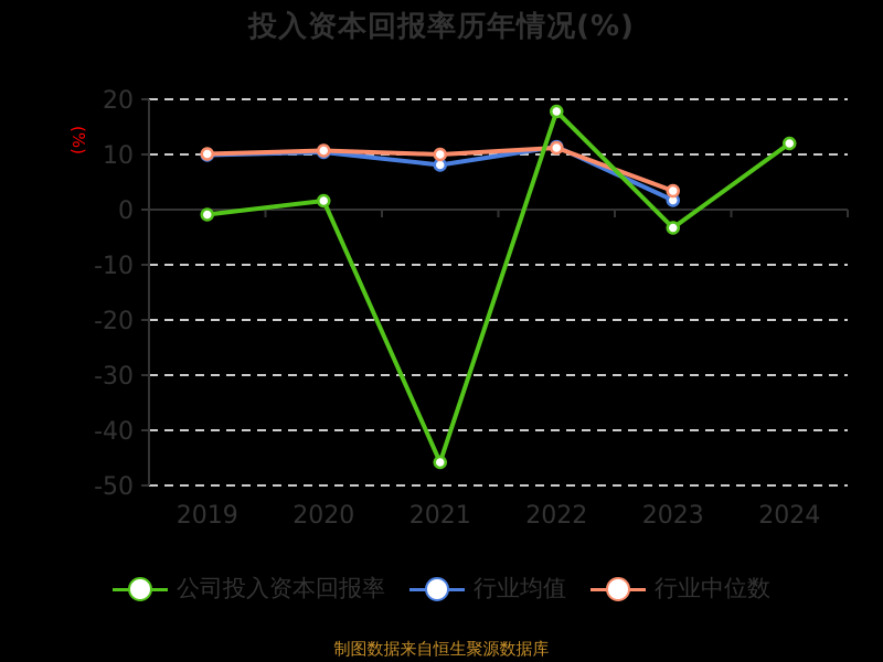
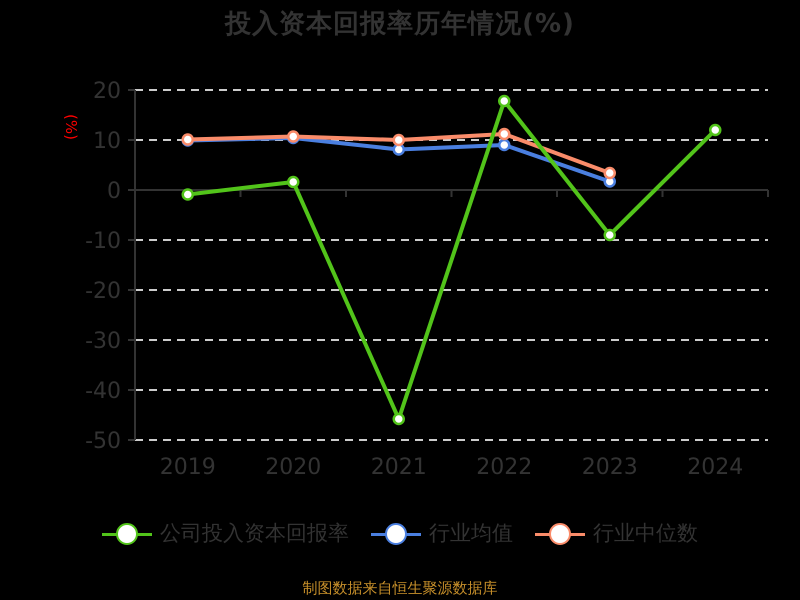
行业均值/2022: 11 -> 9
公司投入资本回报率/2023: -3 -> -9
